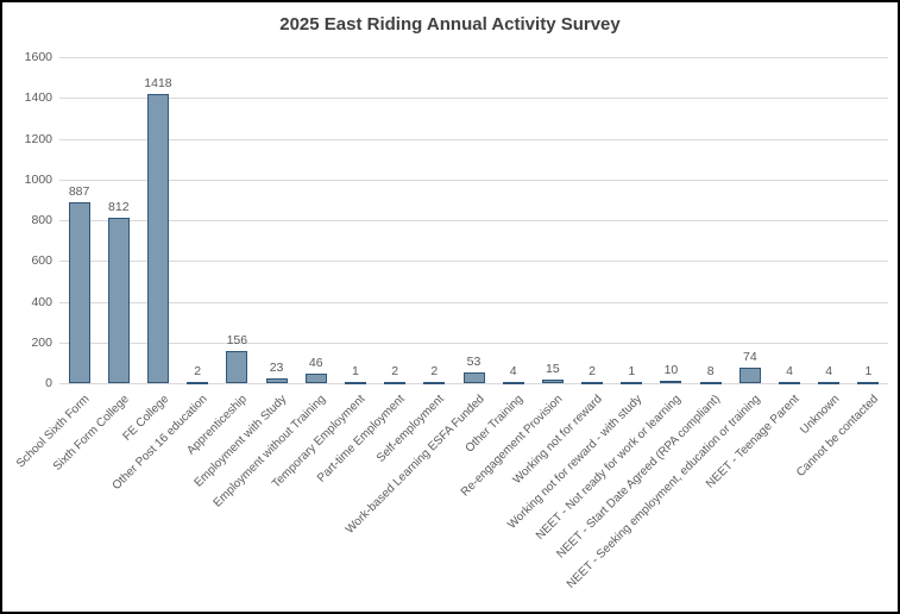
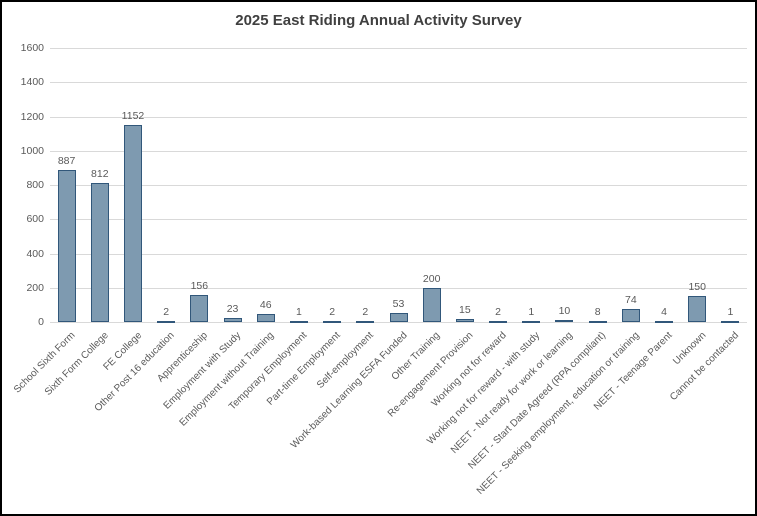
FE College: 1418 -> 1152
Other Training: 4 -> 200
Unknown: 4 -> 150
